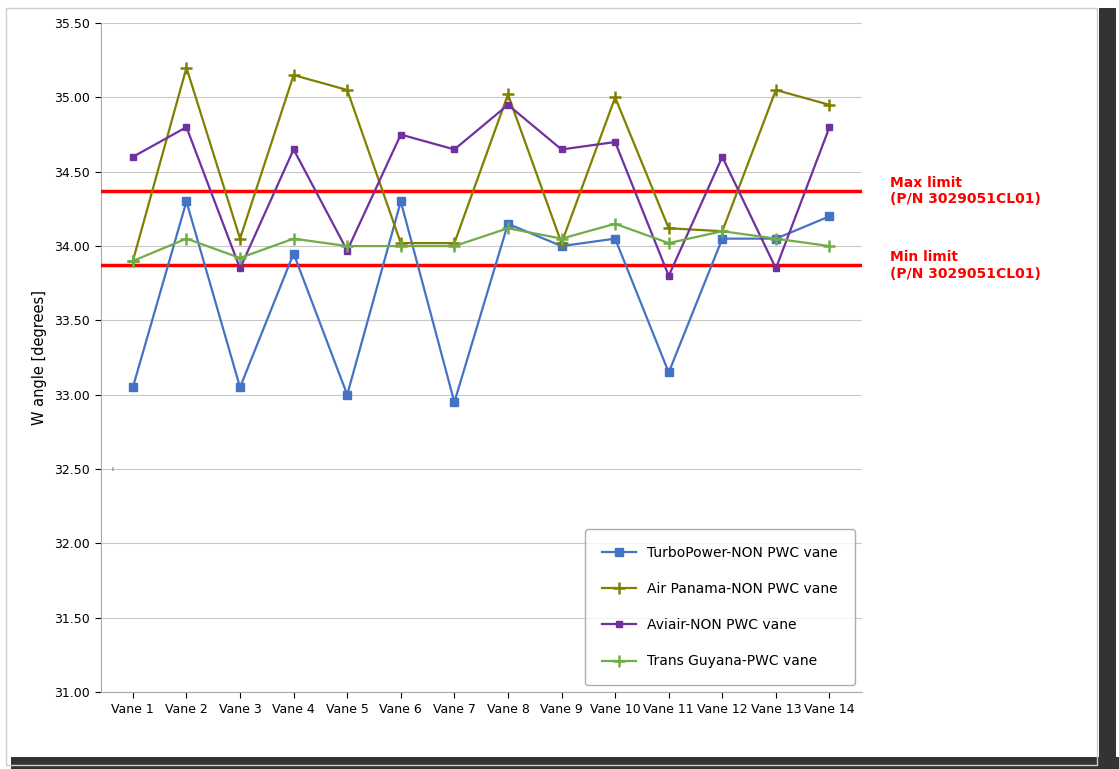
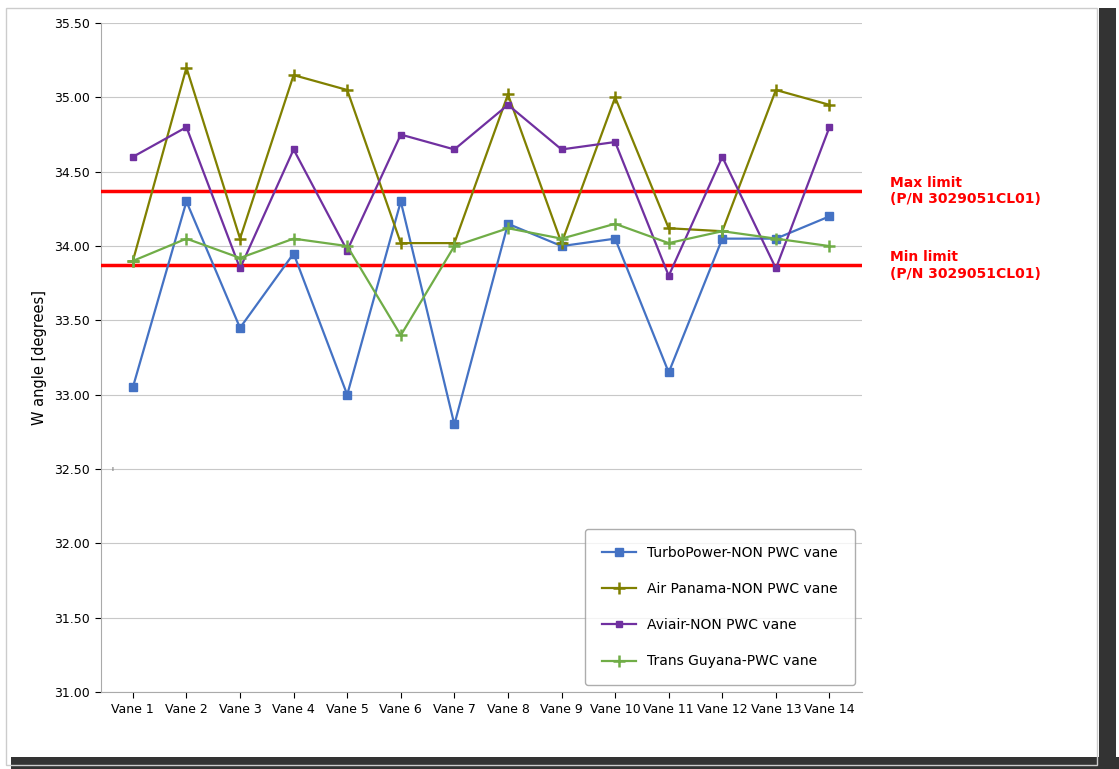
TurboPower-NON PWC vane/Vane 3: 33.05 -> 33.45
Trans Guyana-PWC vane/Vane 6: 34.00 -> 33.40
TurboPower-NON PWC vane/Vane 7: 32.95 -> 32.80
